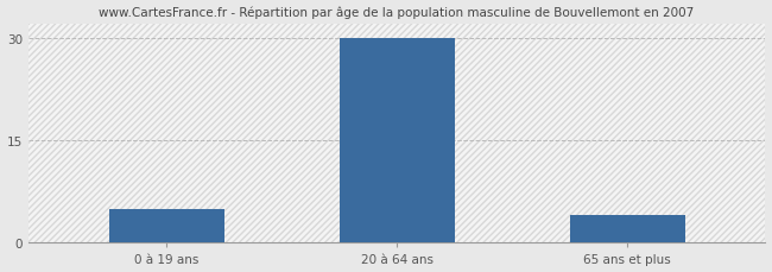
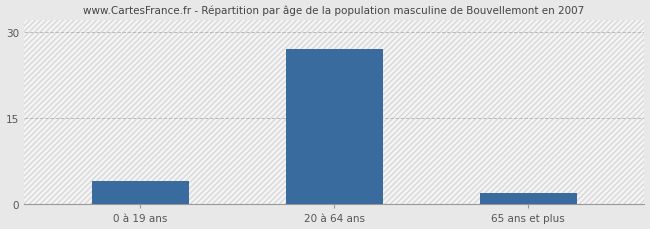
0 à 19 ans: 5 -> 4
20 à 64 ans: 30 -> 27
65 ans et plus: 4 -> 2
